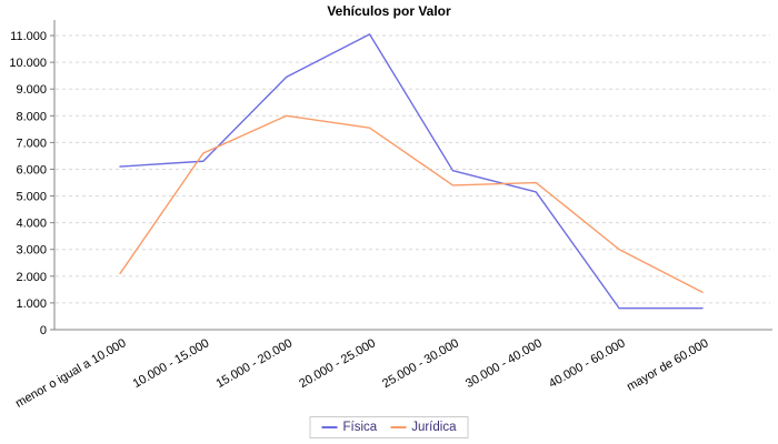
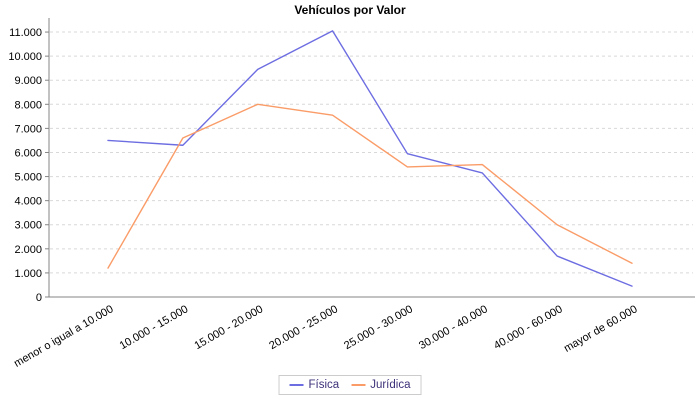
Física/menor o igual a 10.000: 6100 -> 6500
Jurídica/menor o igual a 10.000: 2100 -> 1200
Física/40.000 - 60.000: 800 -> 1700
Física/mayor de 60.000: 800 -> 400
